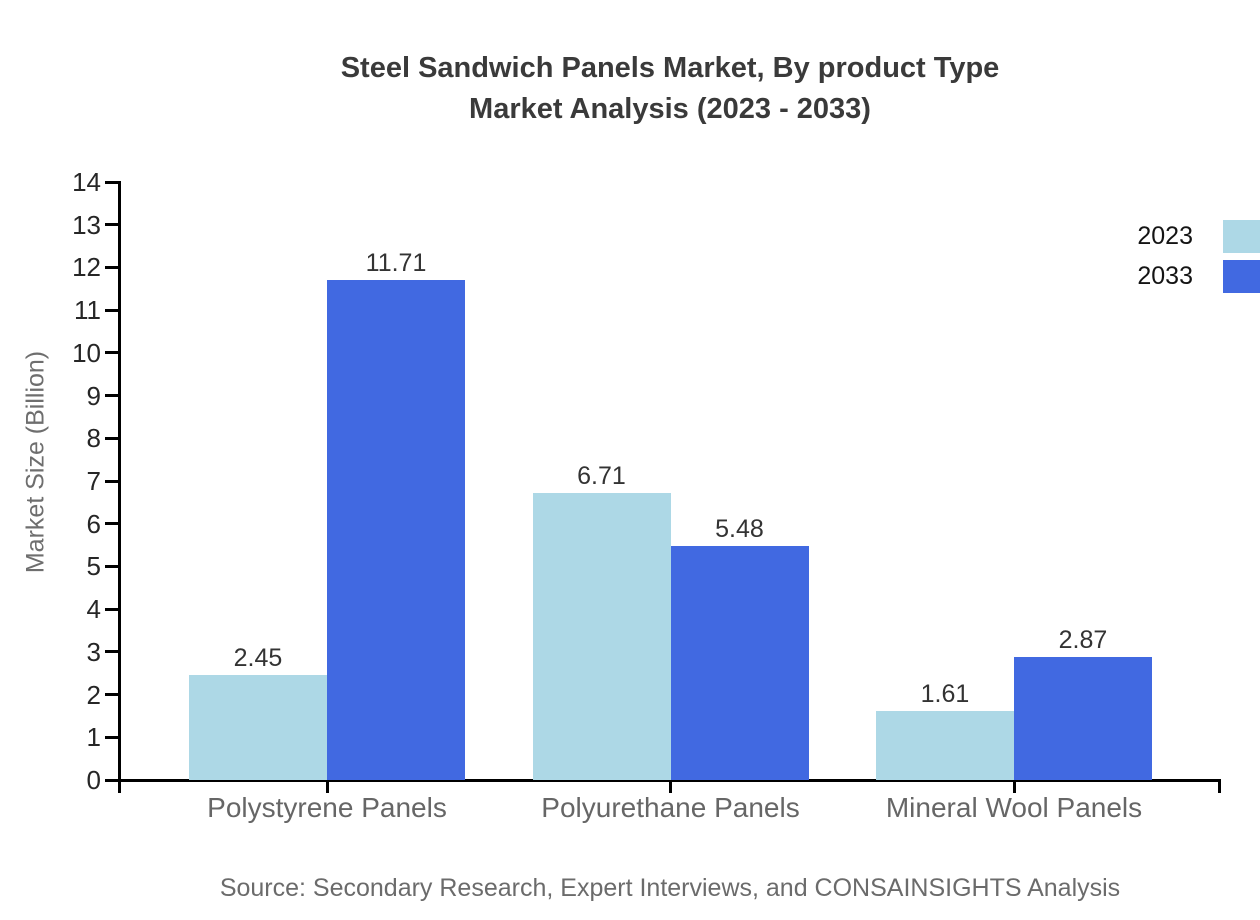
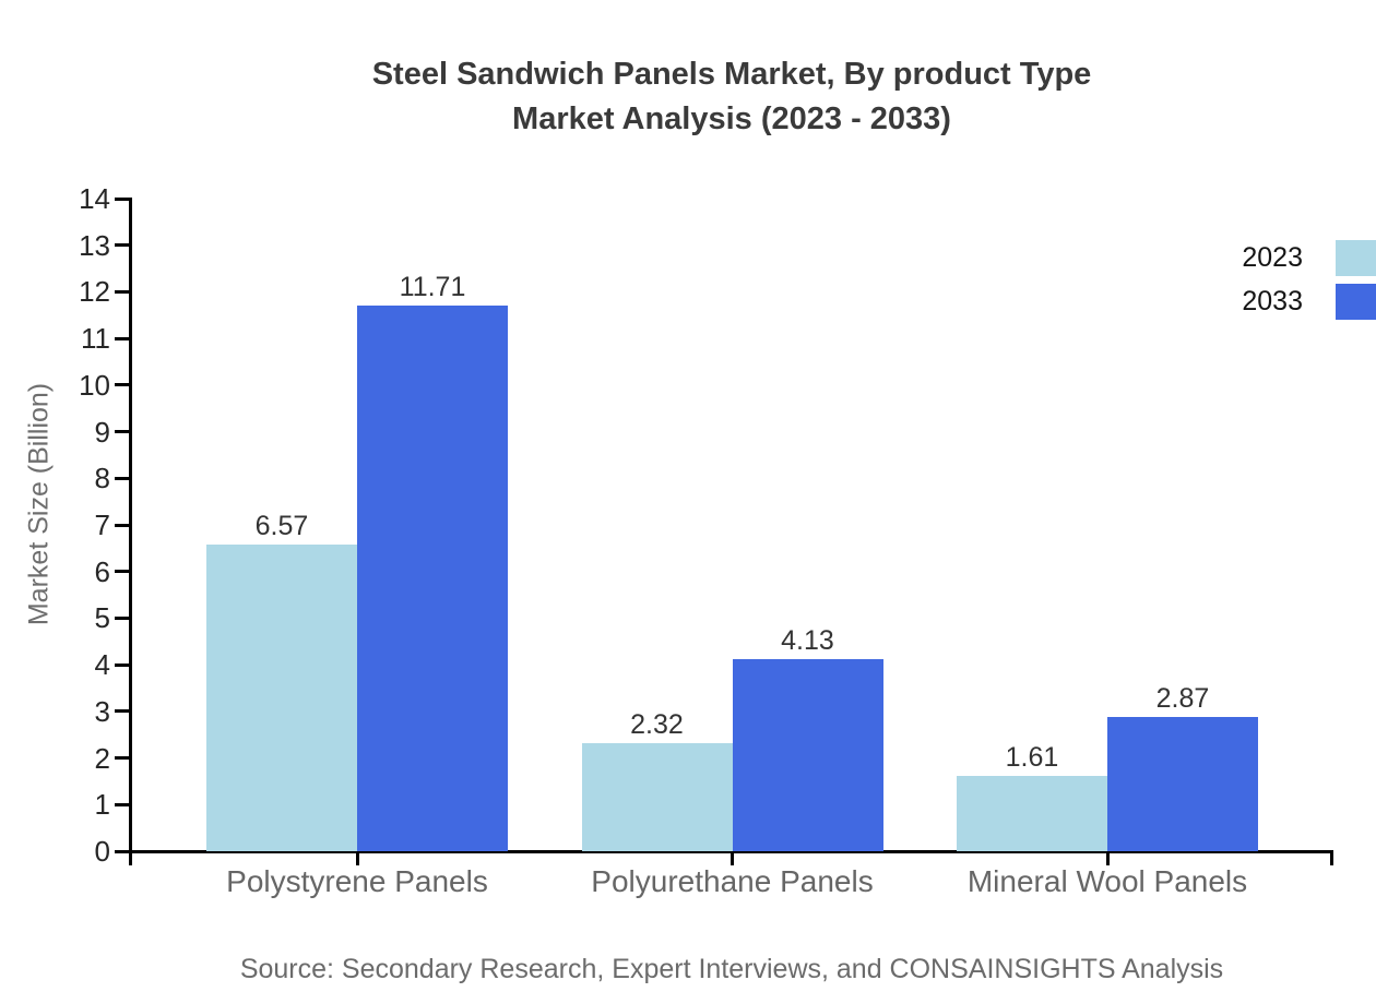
2023/Polystyrene Panels: 2.45 -> 6.57
2023/Polyurethane Panels: 6.71 -> 2.32
2033/Polyurethane Panels: 5.48 -> 4.13
